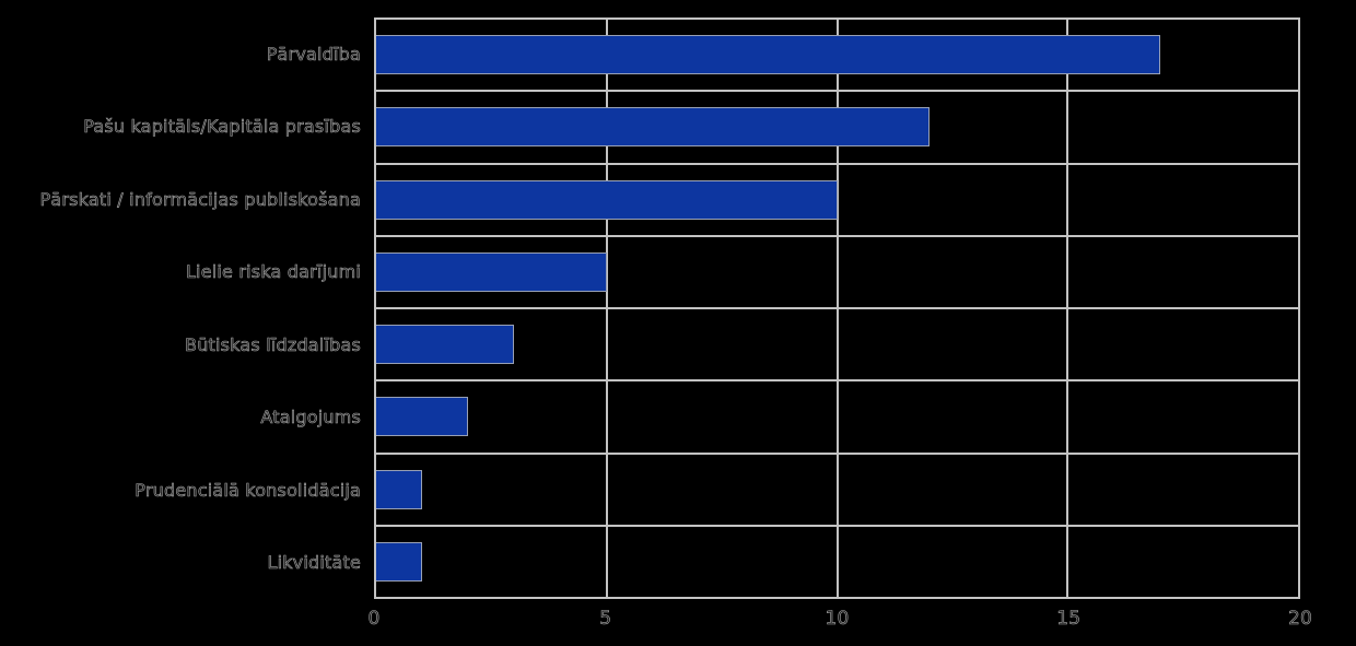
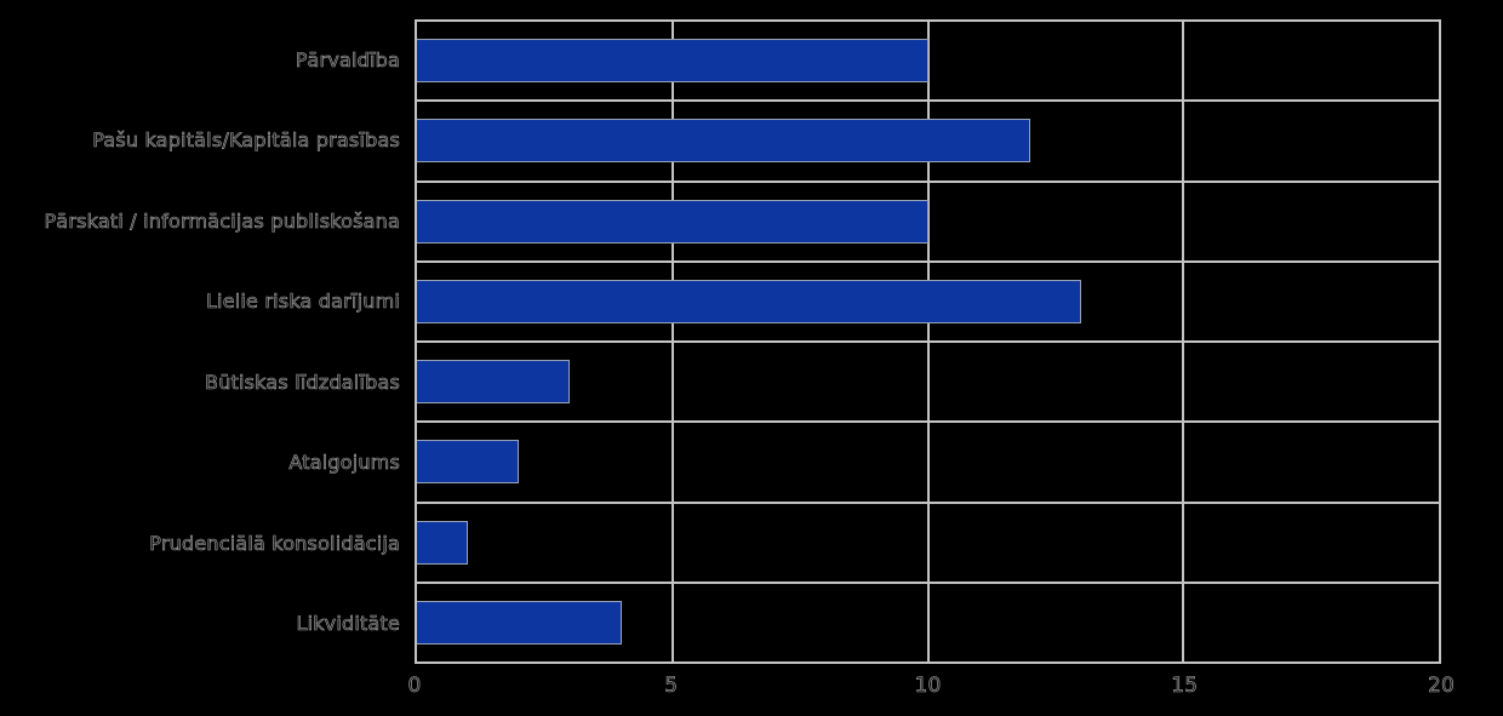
Pārvaldība: 17 -> 10
Lielie riska darījumi: 5 -> 13
Likviditāte: 1 -> 4
